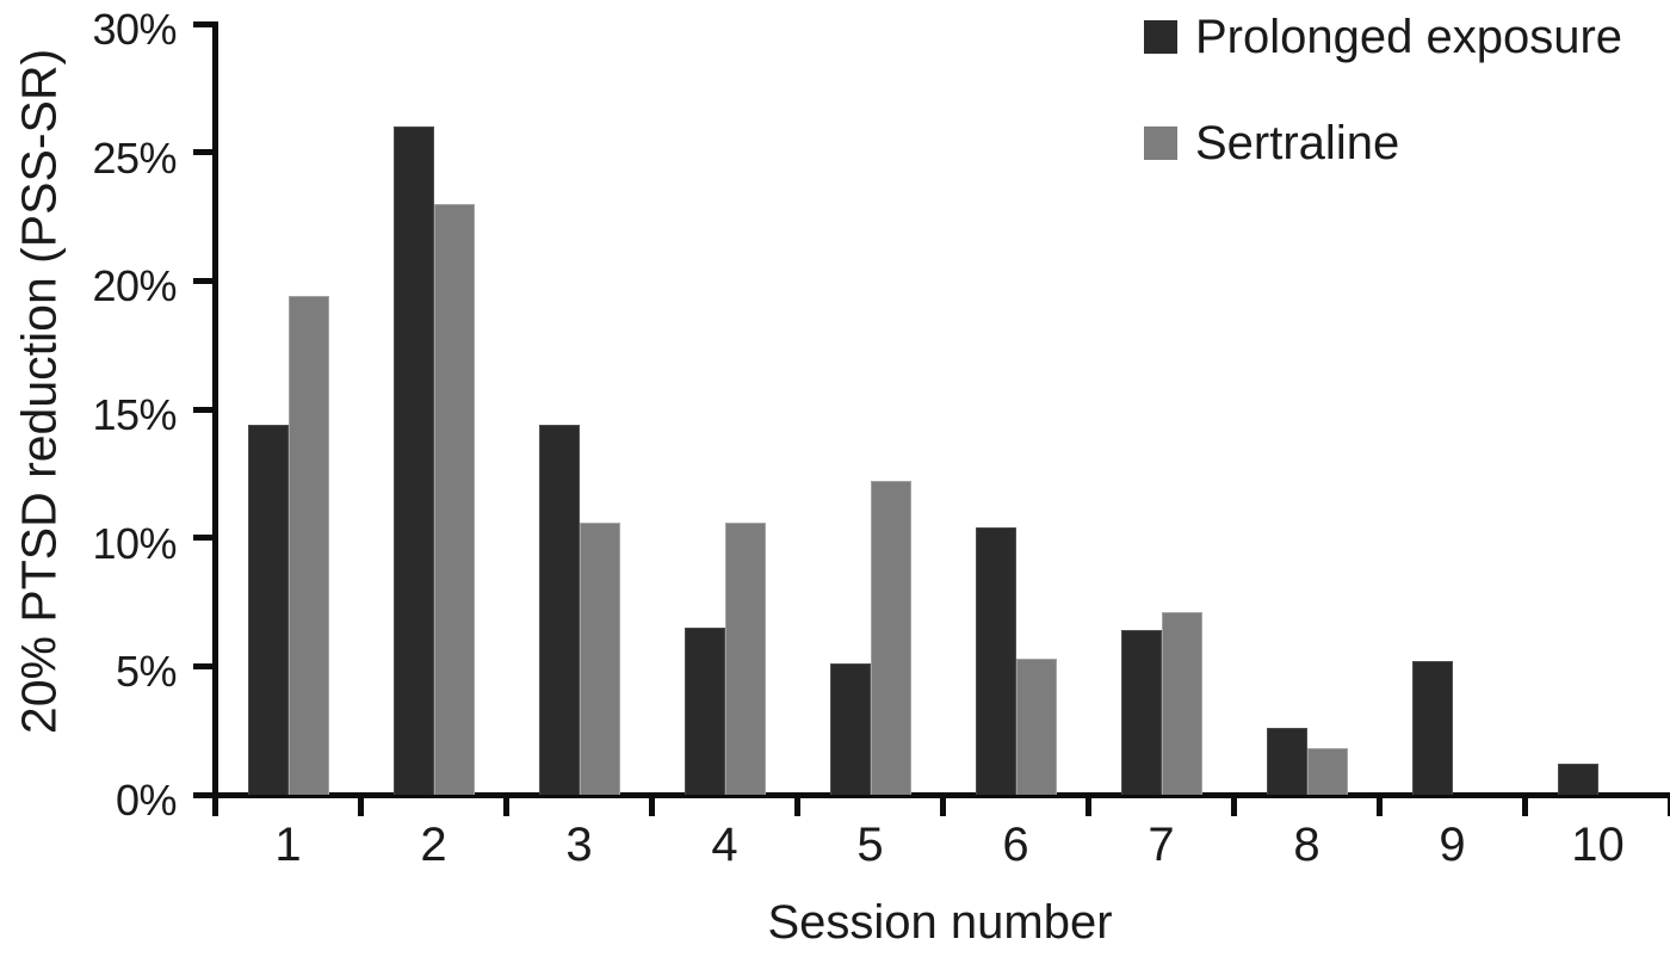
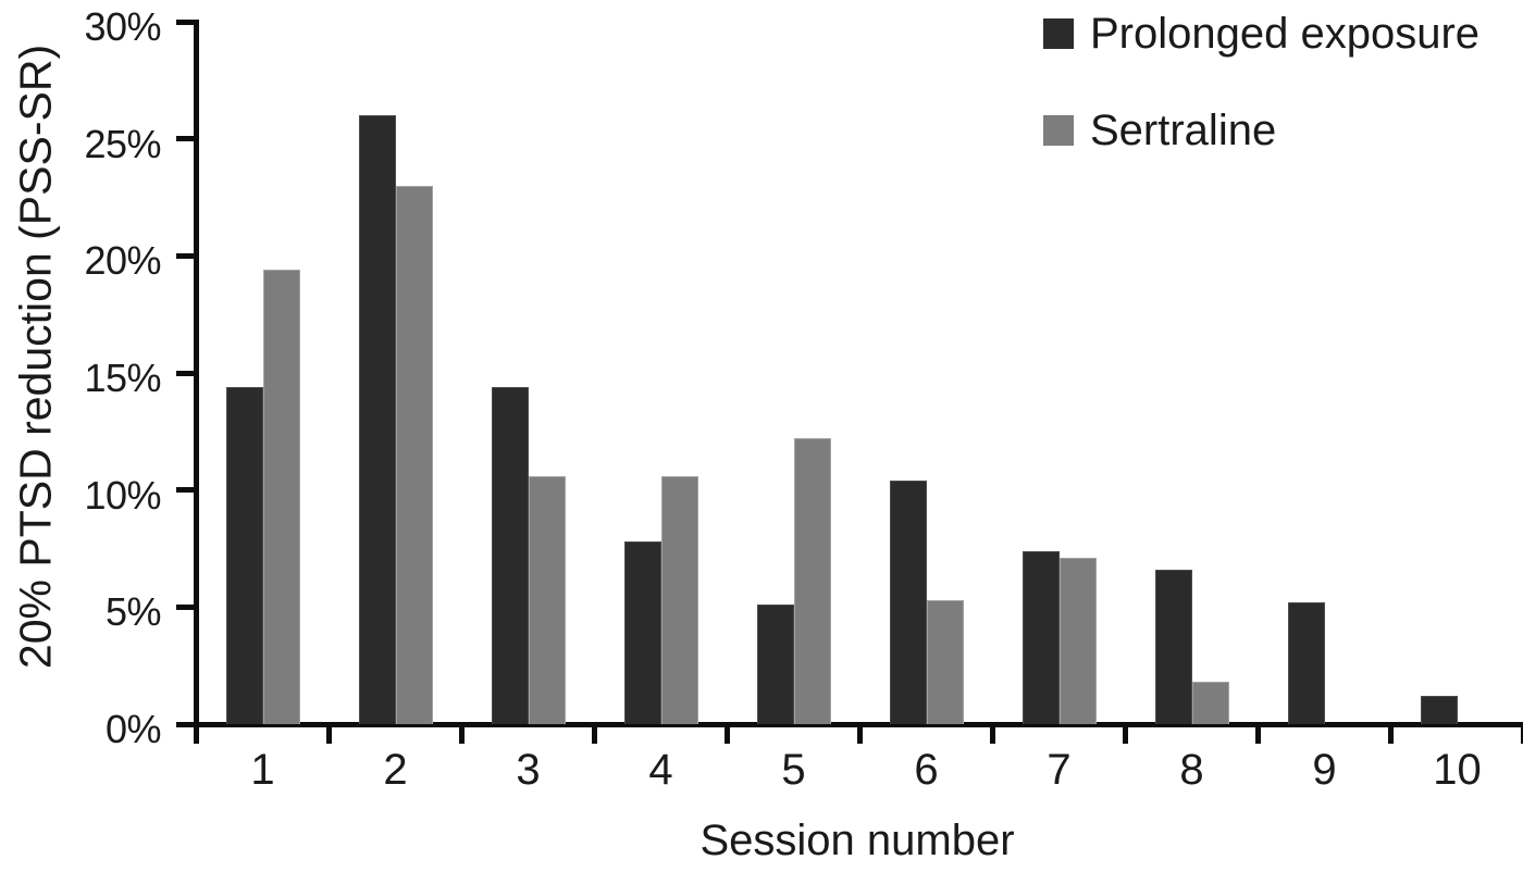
Prolonged exposure/4: 6.5% -> 7.8%
Prolonged exposure/7: 6.4% -> 7.4%
Prolonged exposure/8: 2.6% -> 6.6%
